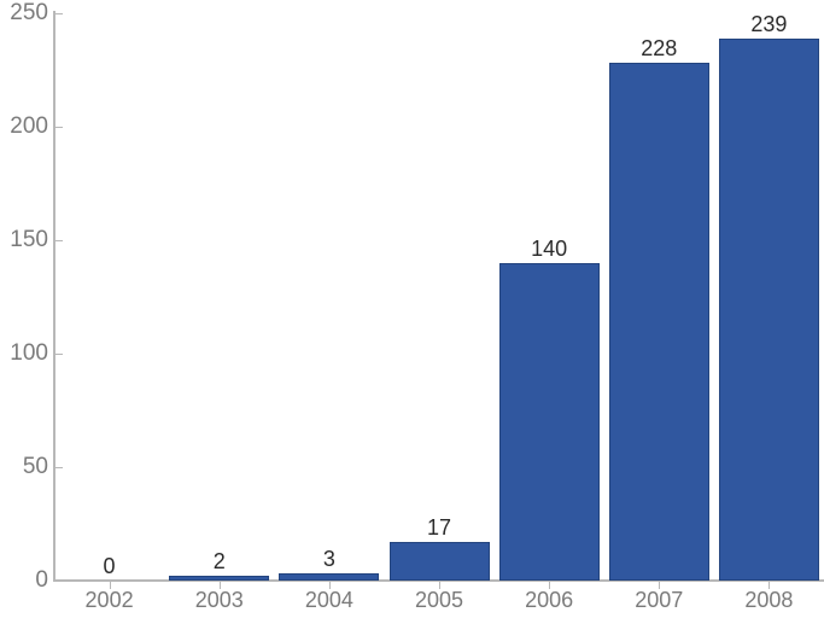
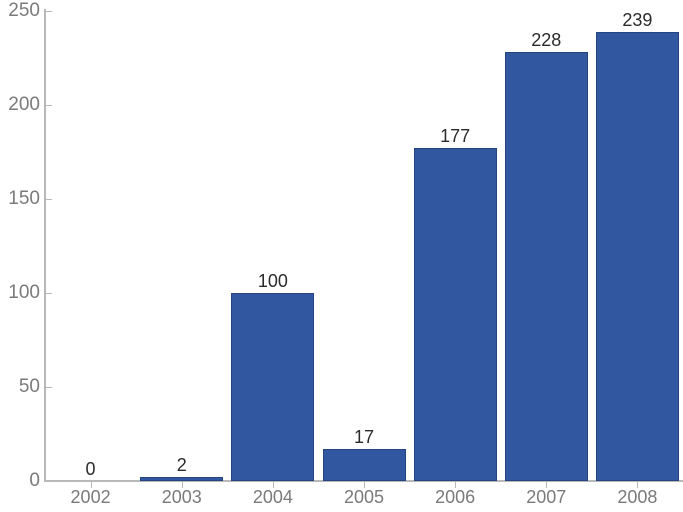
2004: 3 -> 100
2006: 140 -> 177
